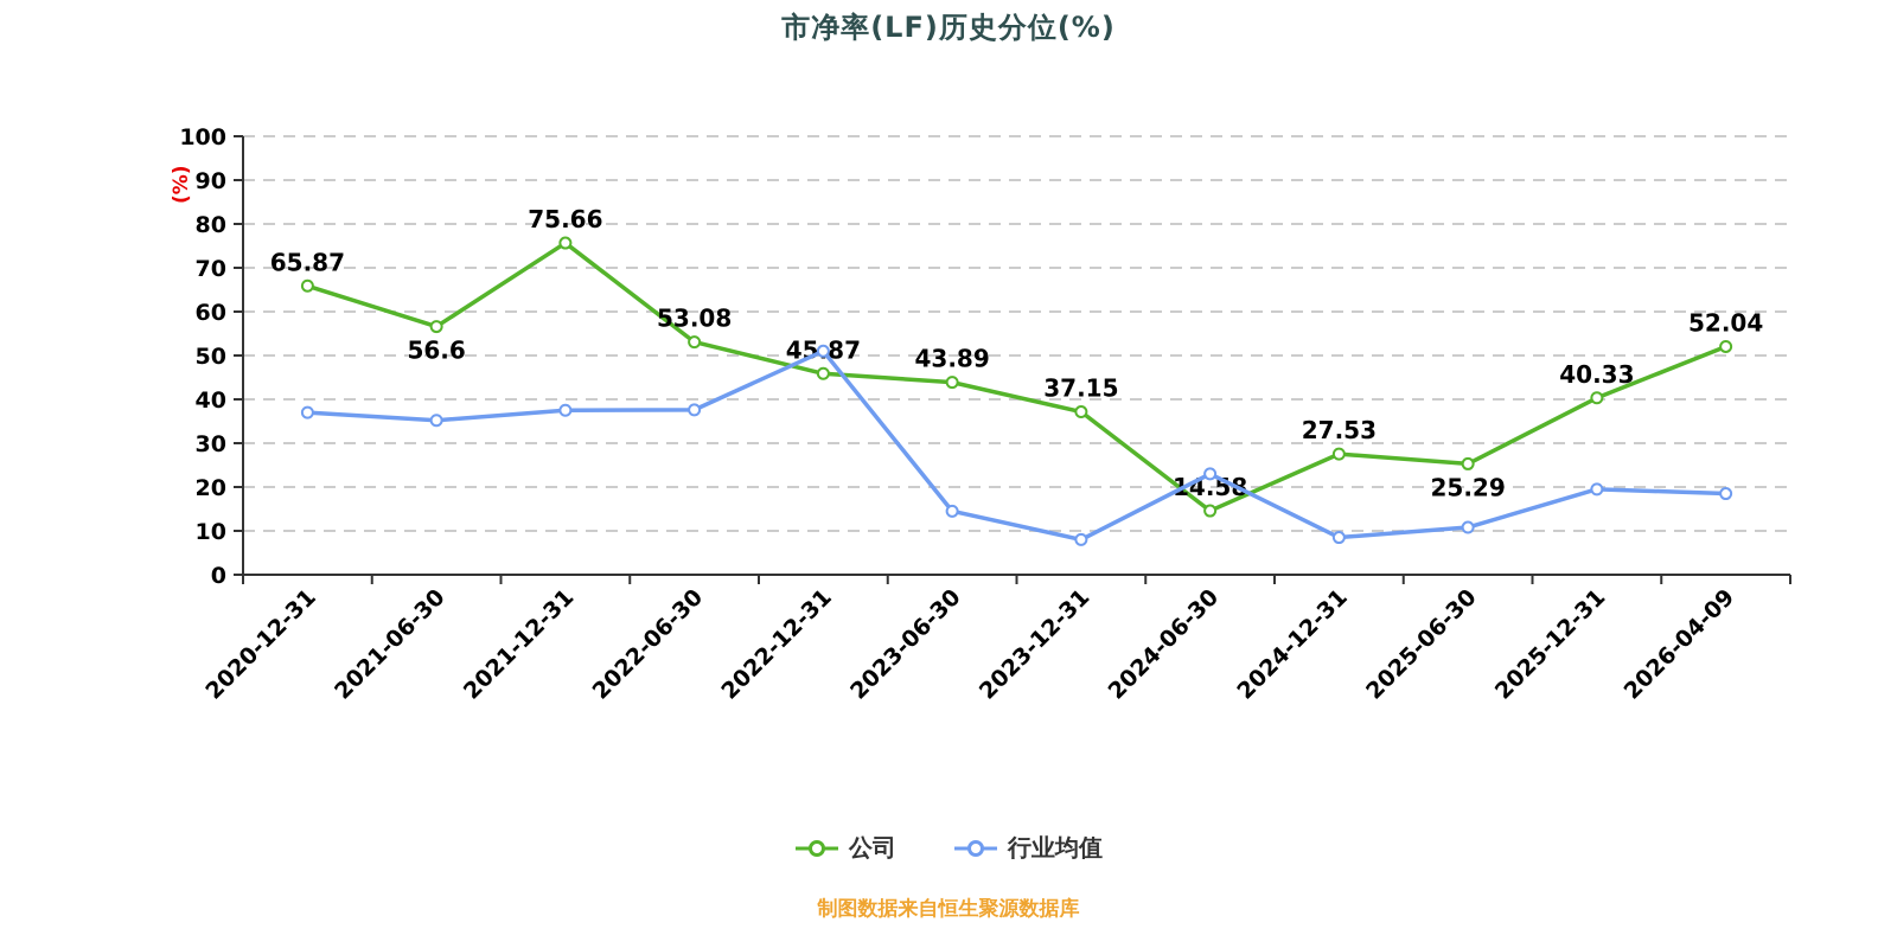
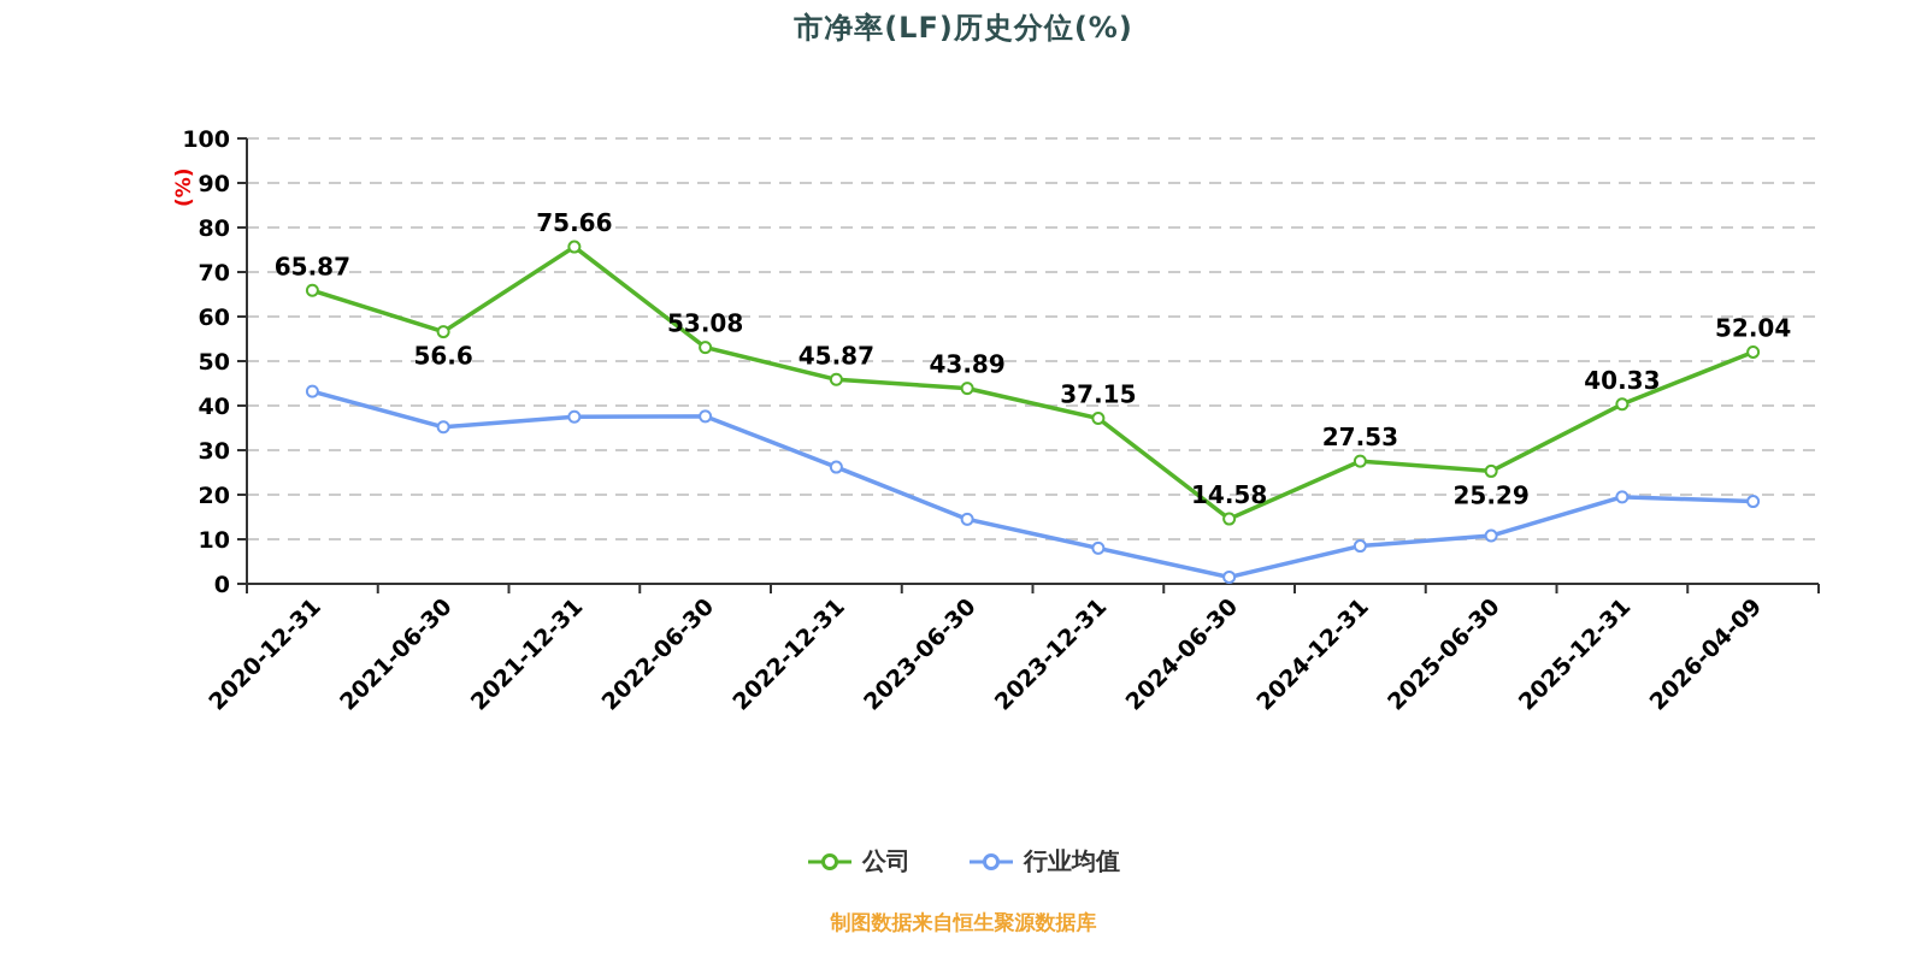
行业均值/2020-12-31: 37 -> 43
行业均值/2022-12-31: 51 -> 26
行业均值/2024-06-30: 23 -> 2
